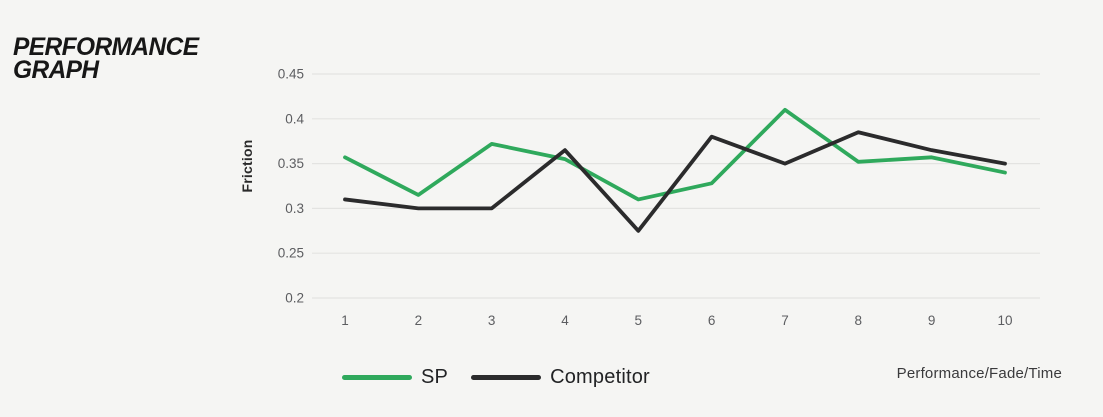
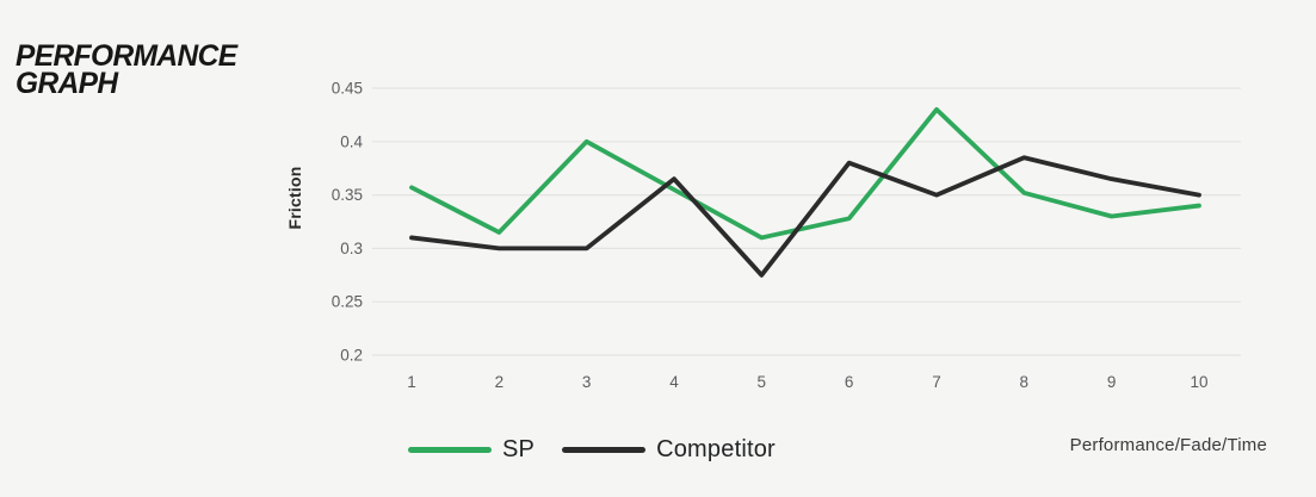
SP/3: 0.37 -> 0.40
SP/7: 0.41 -> 0.43
SP/9: 0.36 -> 0.33
